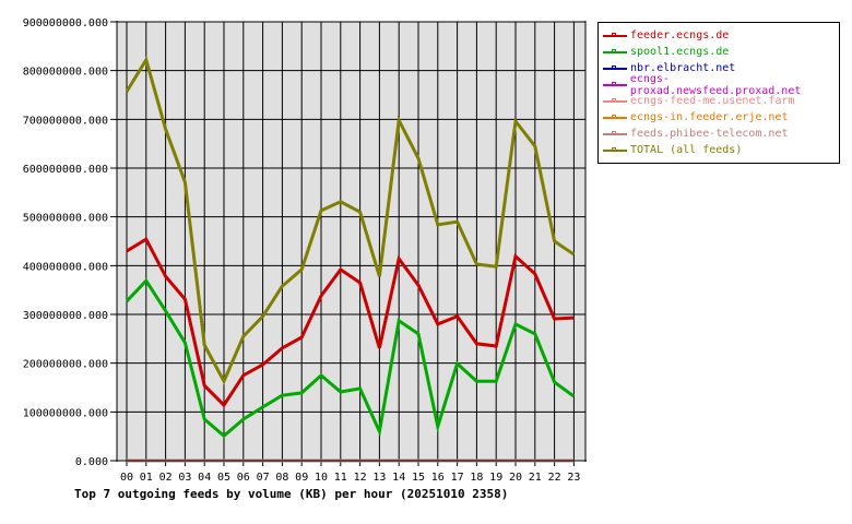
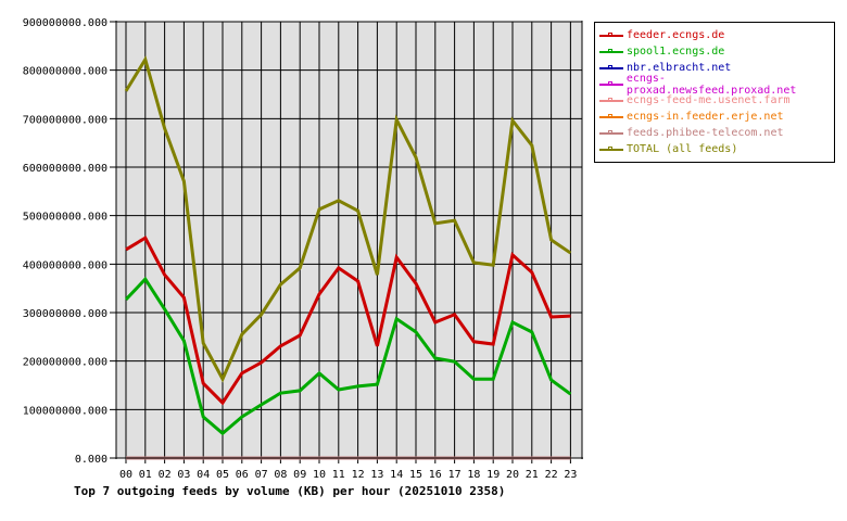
spool1.ecngs.de/13: 60000000 -> 150000000
spool1.ecngs.de/16: 70000000 -> 210000000
